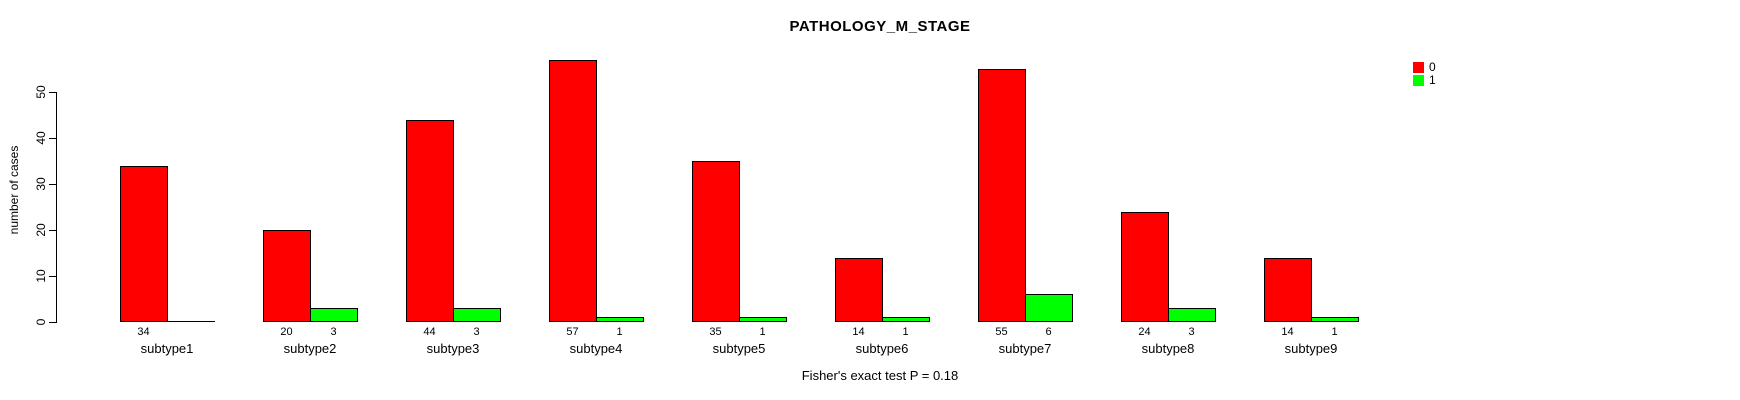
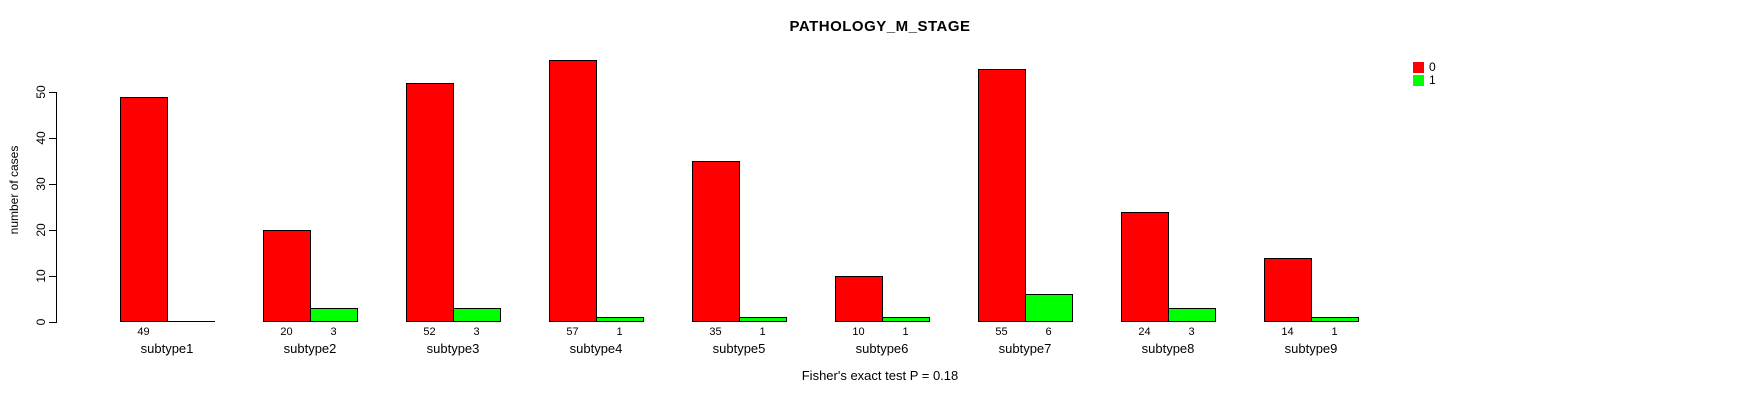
0/subtype1: 34 -> 49
0/subtype3: 44 -> 52
0/subtype6: 14 -> 10
